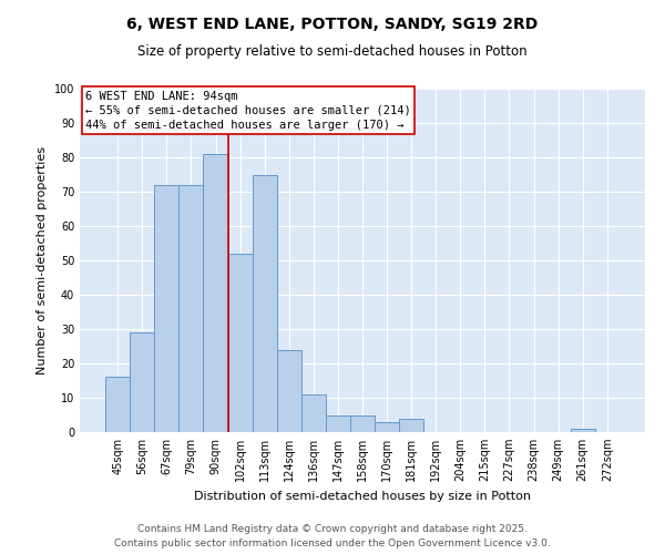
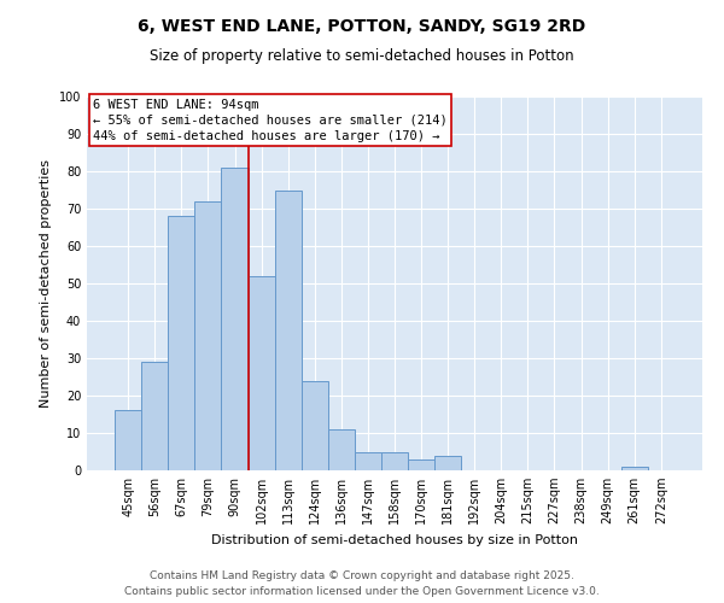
67sqm: 72 -> 68
